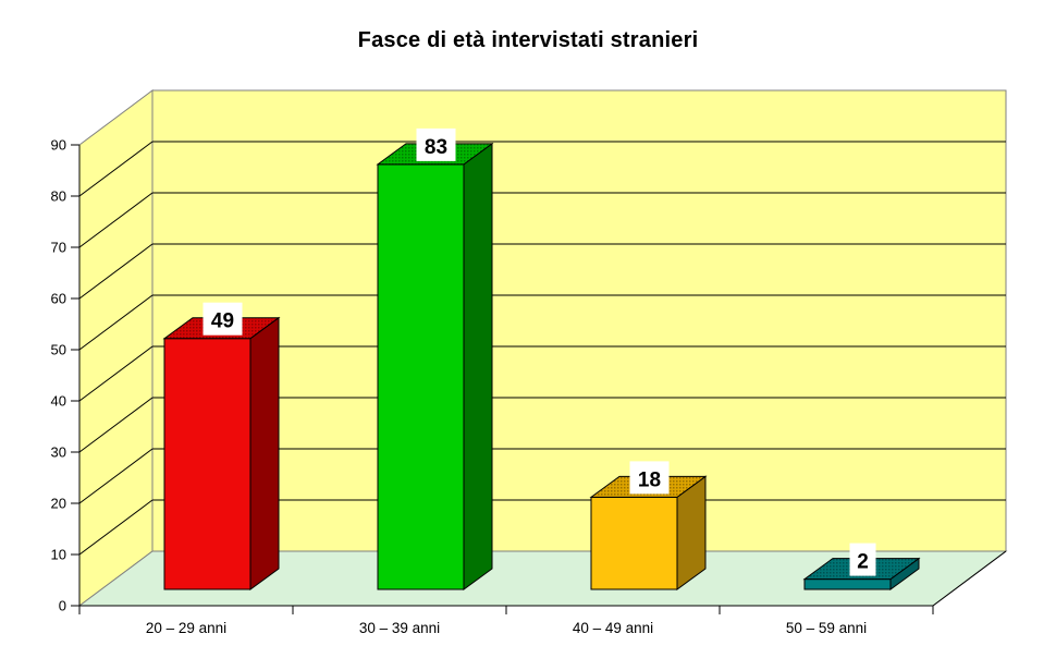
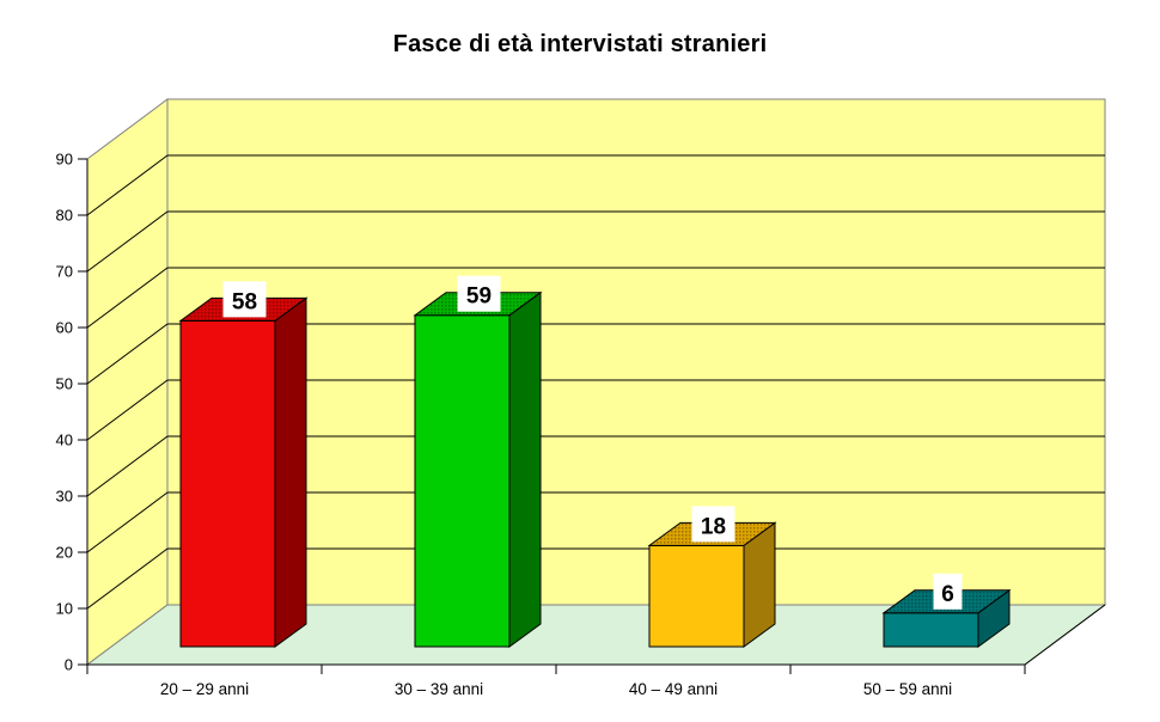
20 – 29 anni: 49 -> 58
30 – 39 anni: 83 -> 59
50 – 59 anni: 2 -> 6
